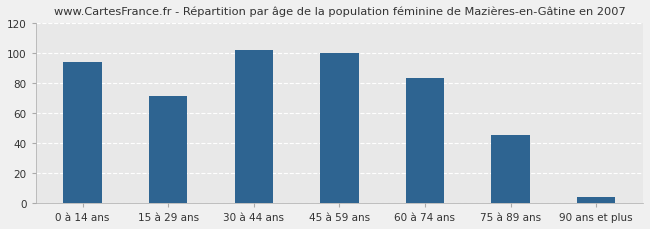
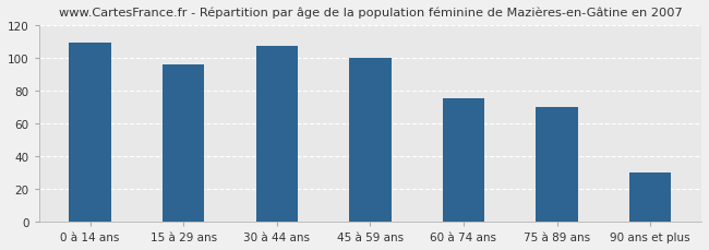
0 à 14 ans: 94 -> 109
15 à 29 ans: 71 -> 96
30 à 44 ans: 102 -> 107
60 à 74 ans: 83 -> 75
75 à 89 ans: 45 -> 70
90 ans et plus: 4 -> 30
